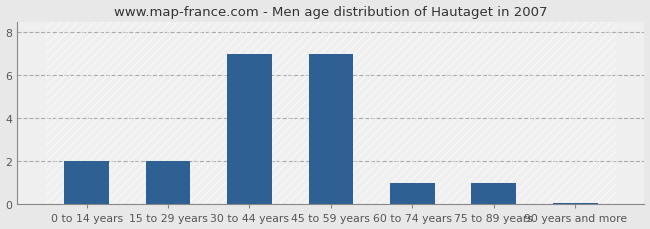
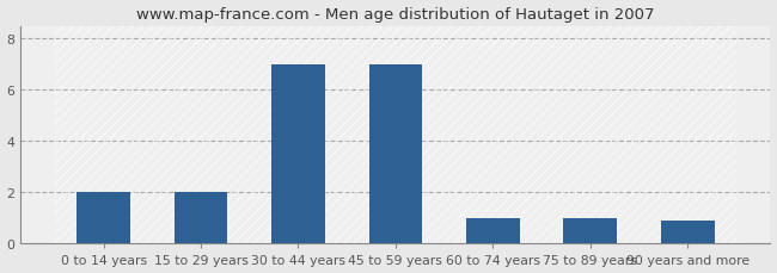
90 years and more: 0.07 -> 0.90
